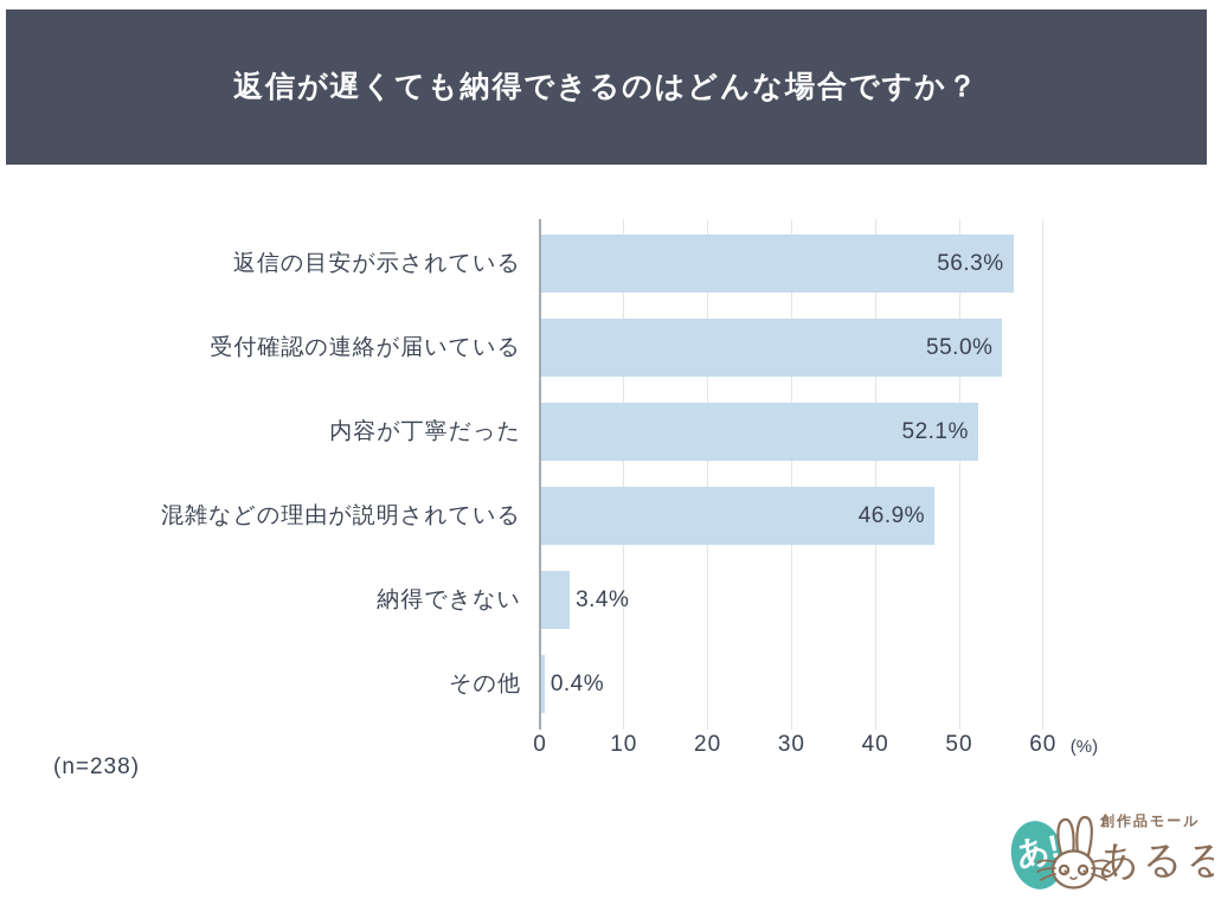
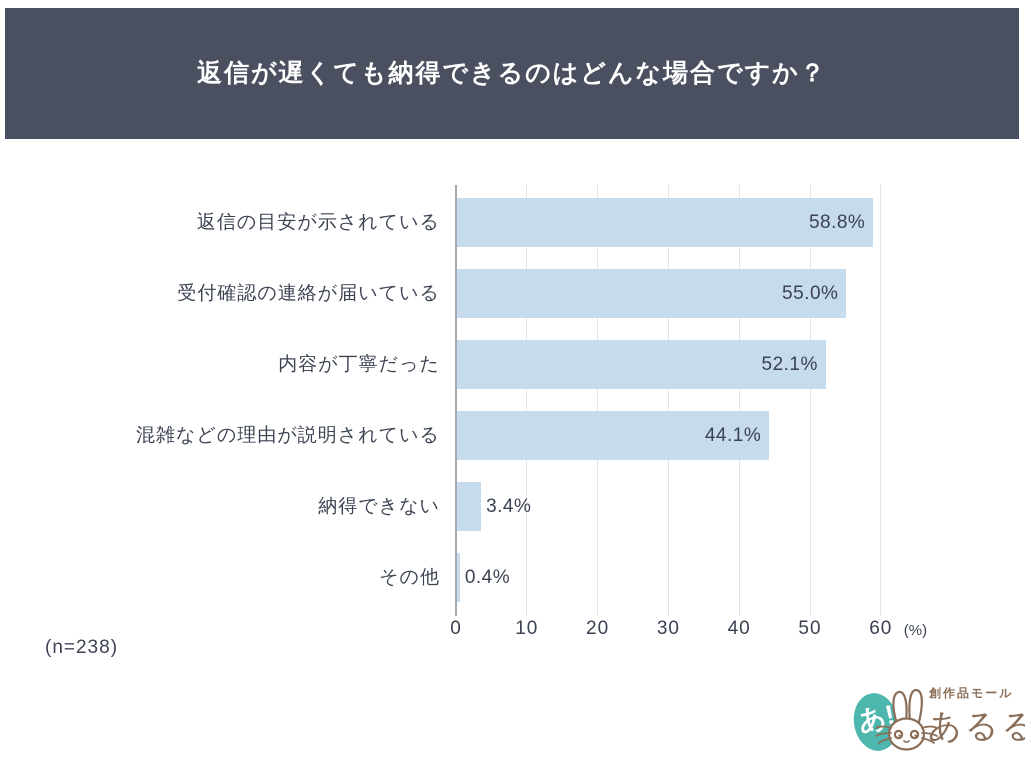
返信の目安が示されている: 56.3% -> 58.8%
混雑などの理由が説明されている: 46.9% -> 44.1%
